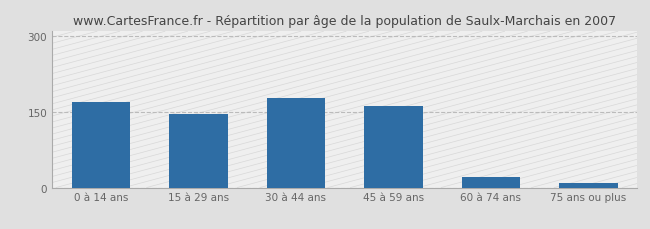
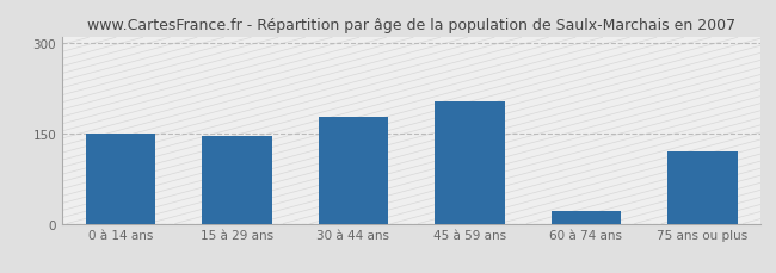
0 à 14 ans: 170 -> 150
45 à 59 ans: 162 -> 204
75 ans ou plus: 10 -> 120
